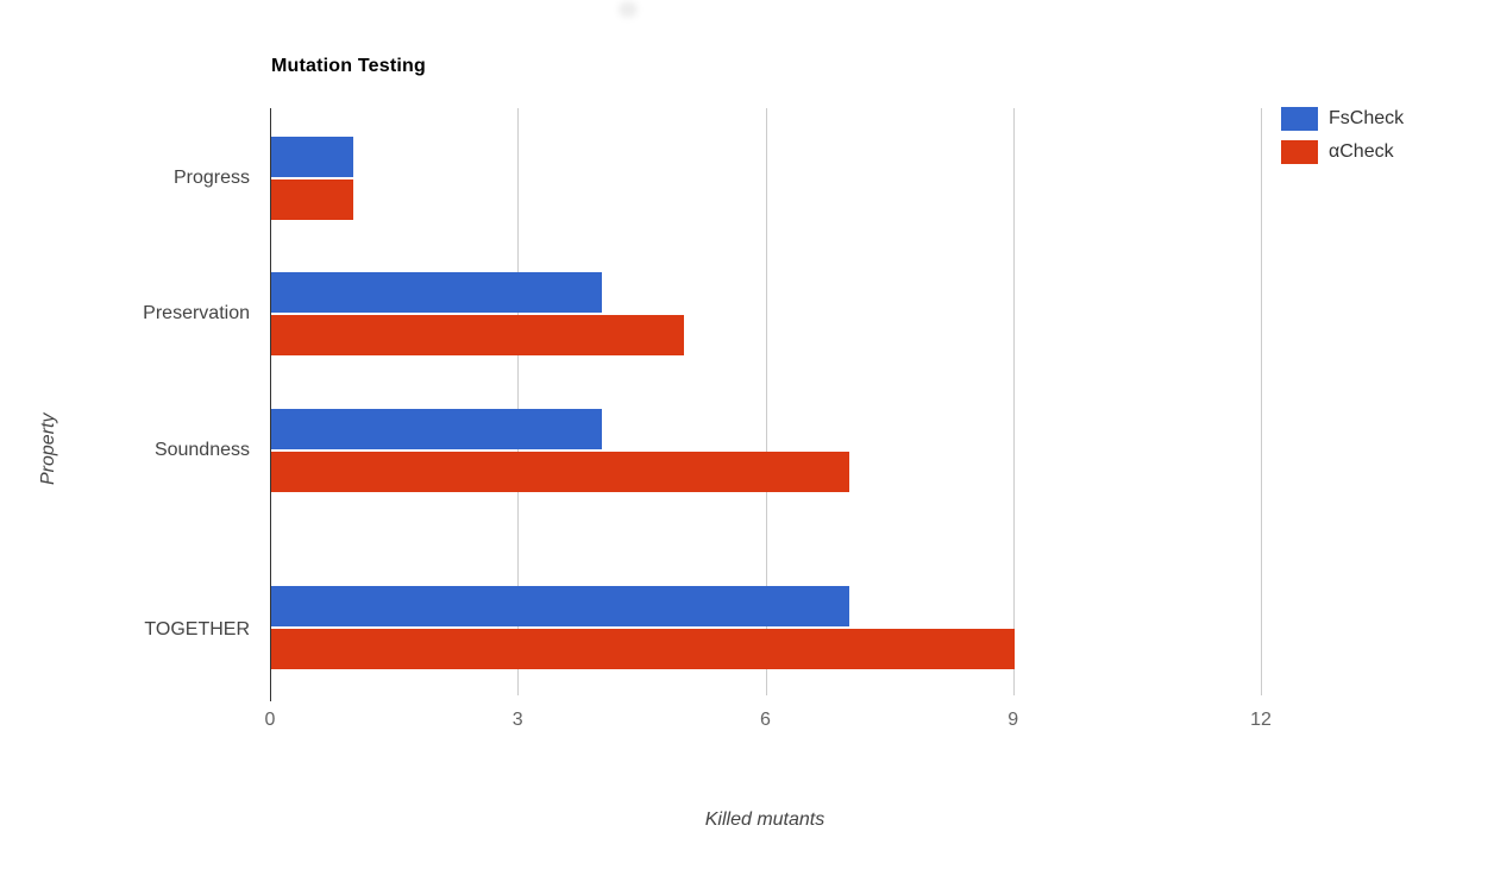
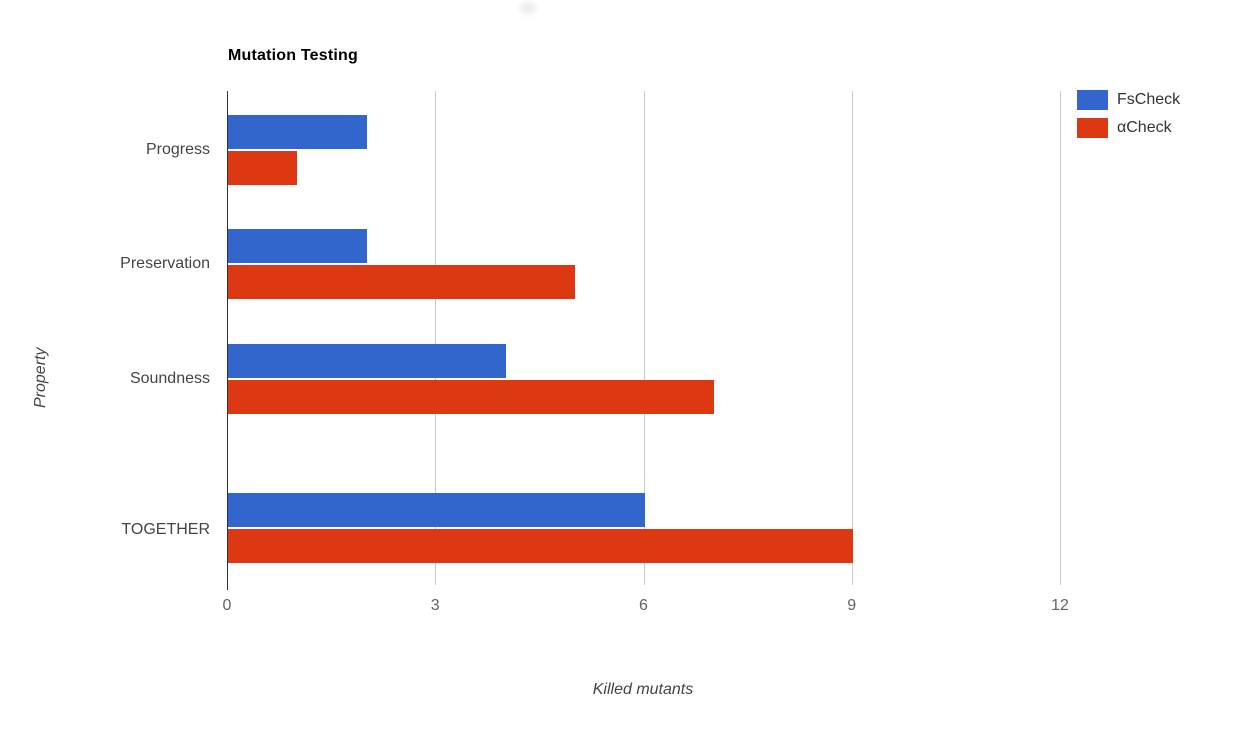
FsCheck/Progress: 1 -> 2
FsCheck/Preservation: 4 -> 2
FsCheck/TOGETHER: 7 -> 6
